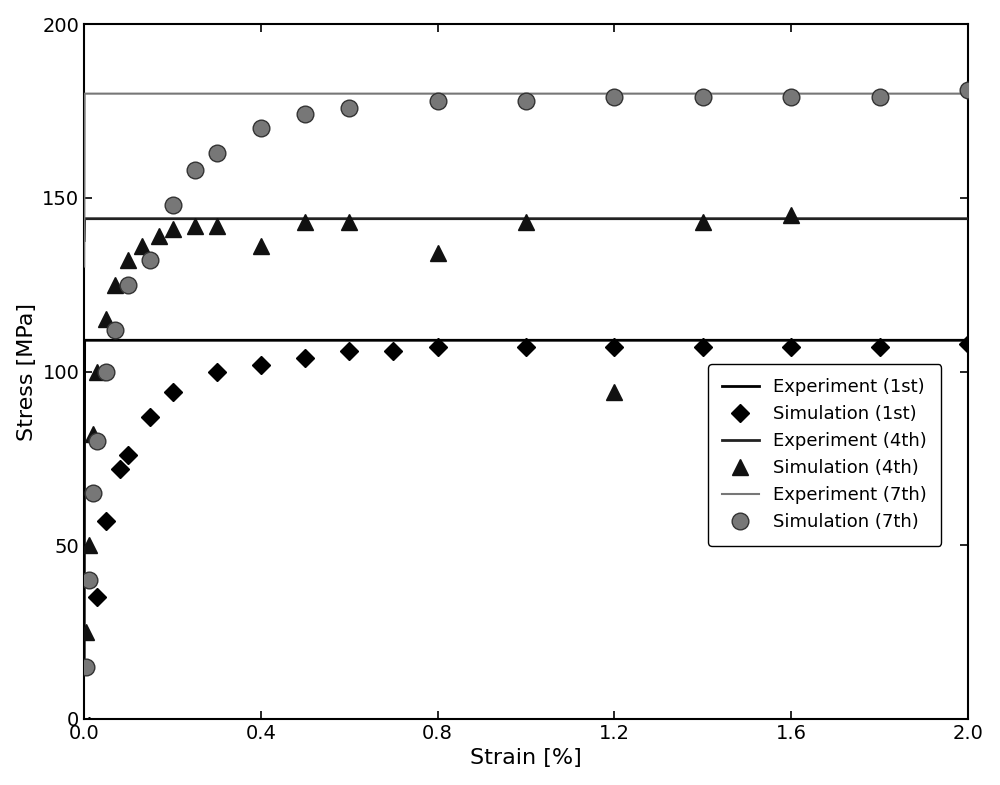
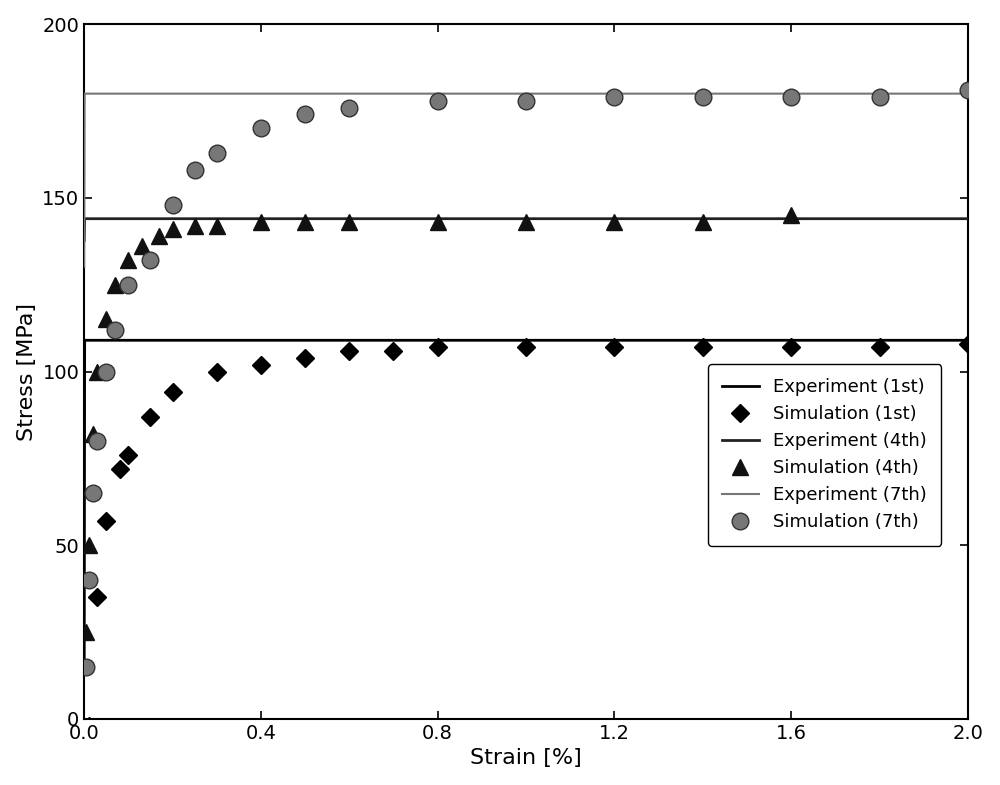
Simulation (4th)/0.4: 136 -> 143
Simulation (4th)/0.8: 134 -> 143
Simulation (4th)/1.2: 94 -> 143
